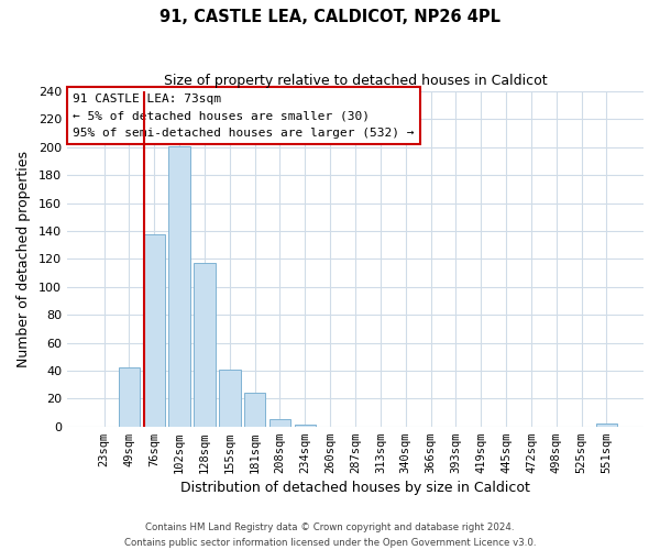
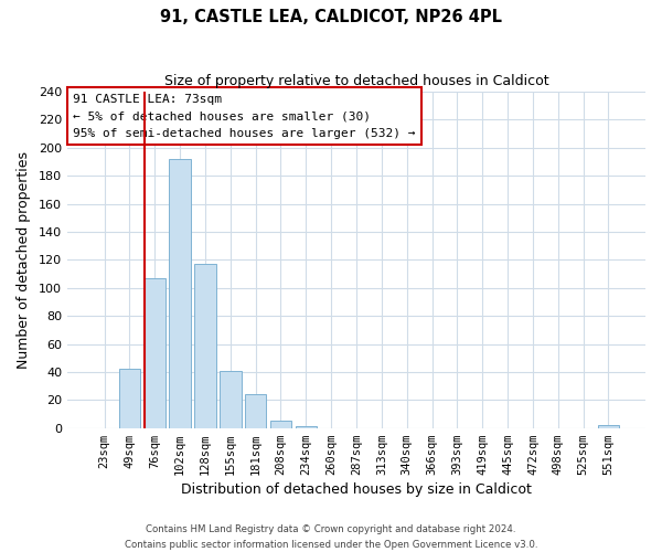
76sqm: 138 -> 107
102sqm: 201 -> 192
